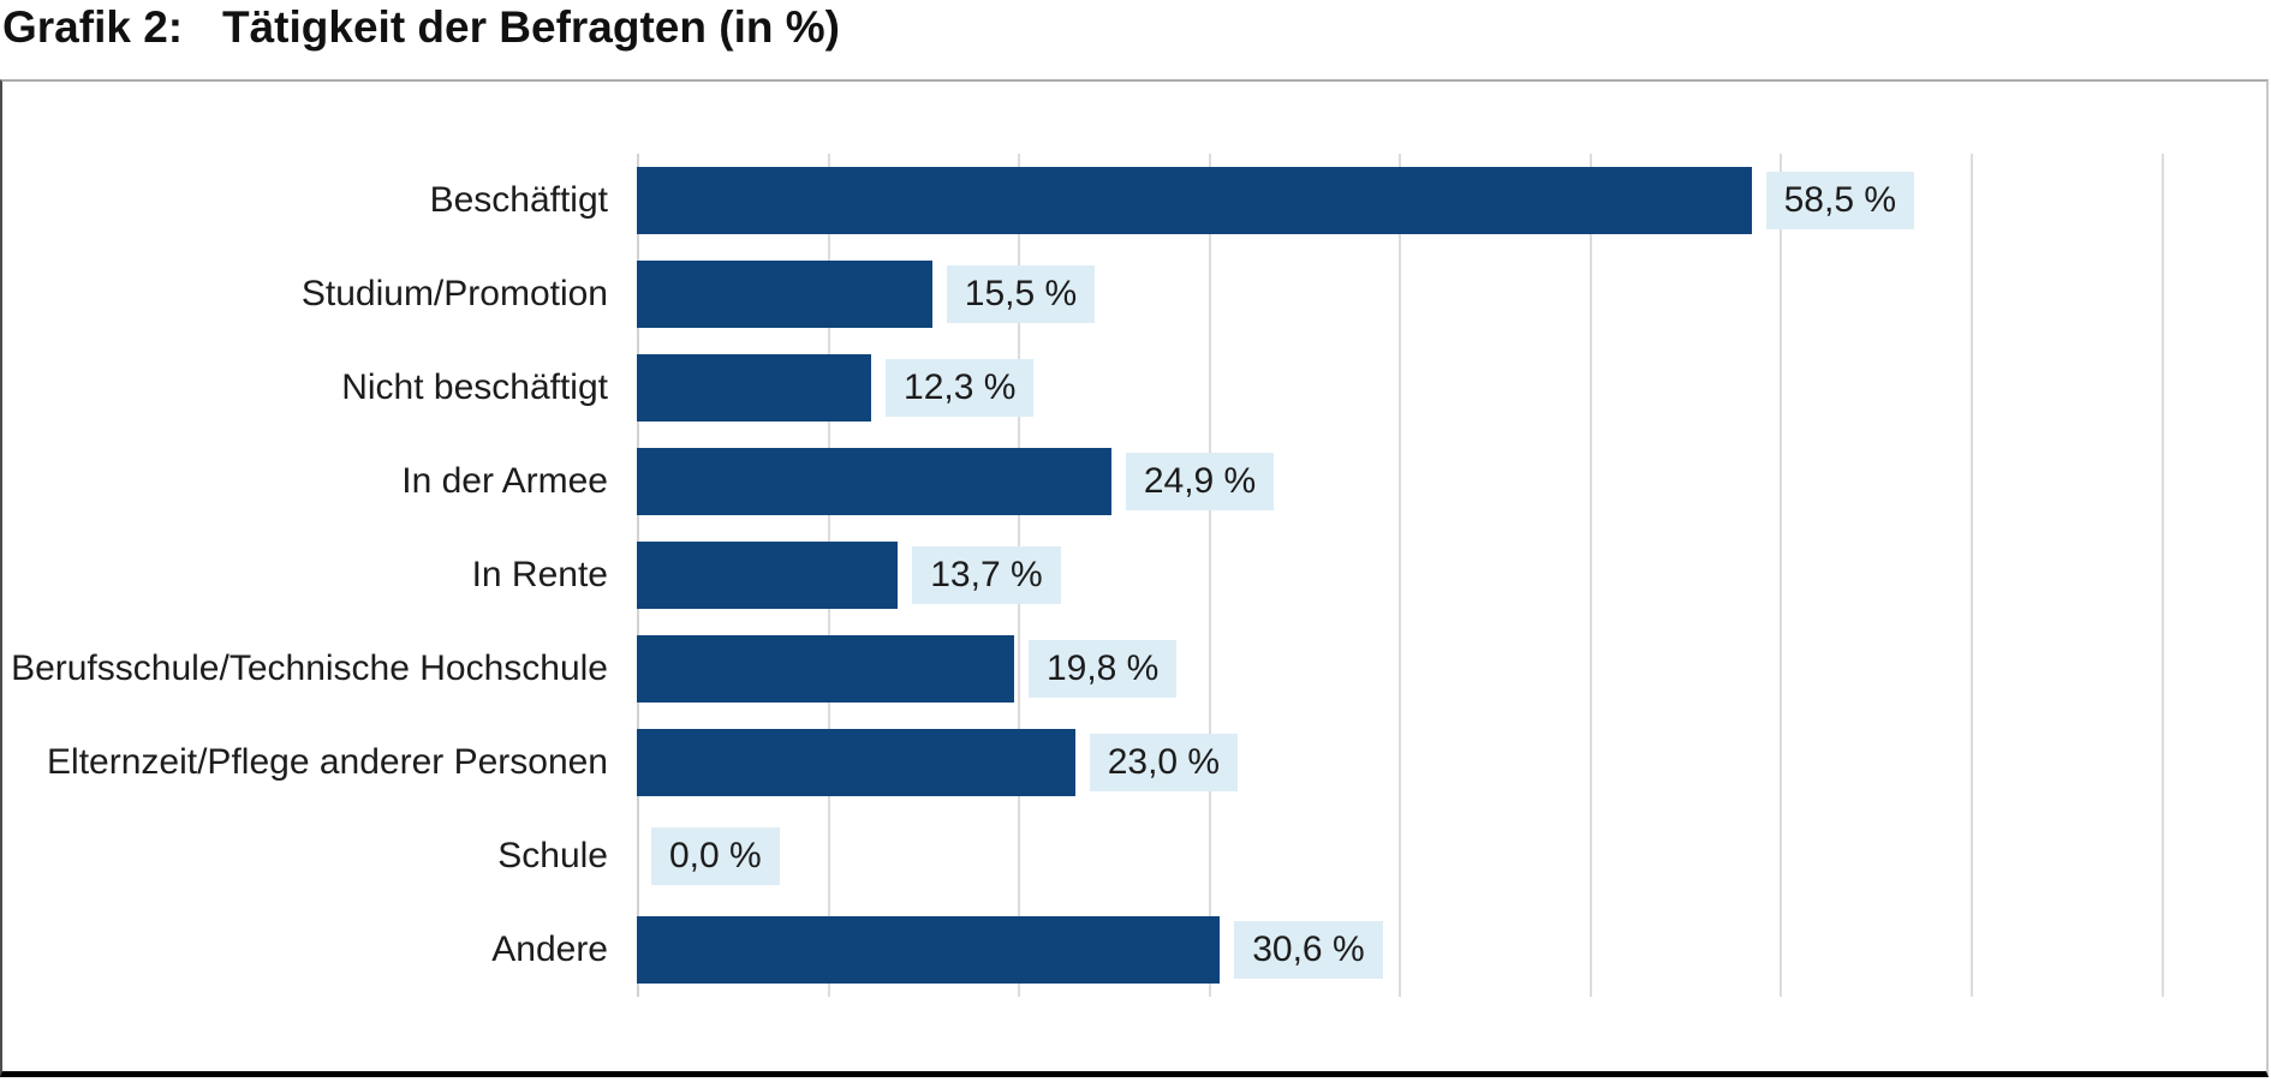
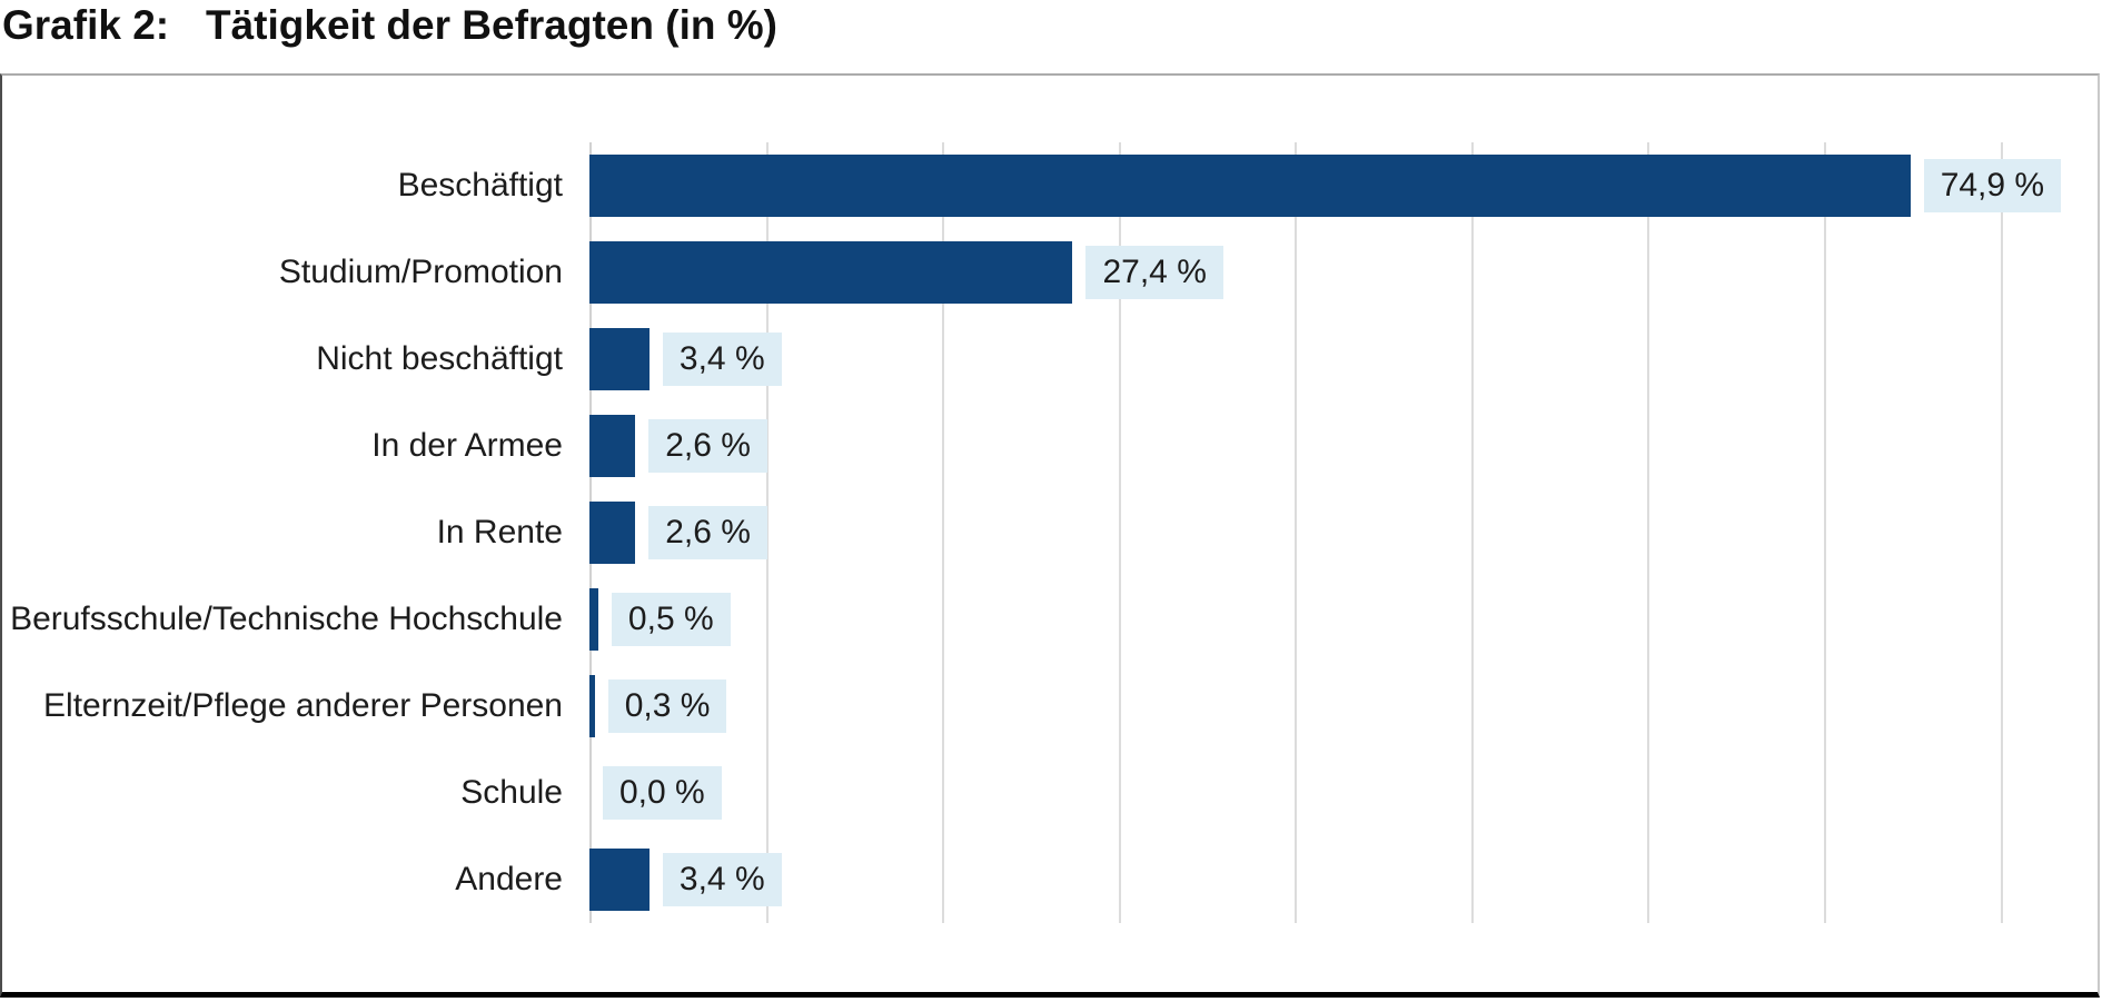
Beschäftigt: 58,5 -> 74,9
Studium/Promotion: 15,5 -> 27,4
Nicht beschäftigt: 12,3 -> 3,4
In der Armee: 24,9 -> 2,6
In Rente: 13,7 -> 2,6
Berufsschule/Technische Hochschule: 19,8 -> 0,5
Elternzeit/Pflege anderer Personen: 23,0 -> 0,3
Andere: 30,6 -> 3,4
